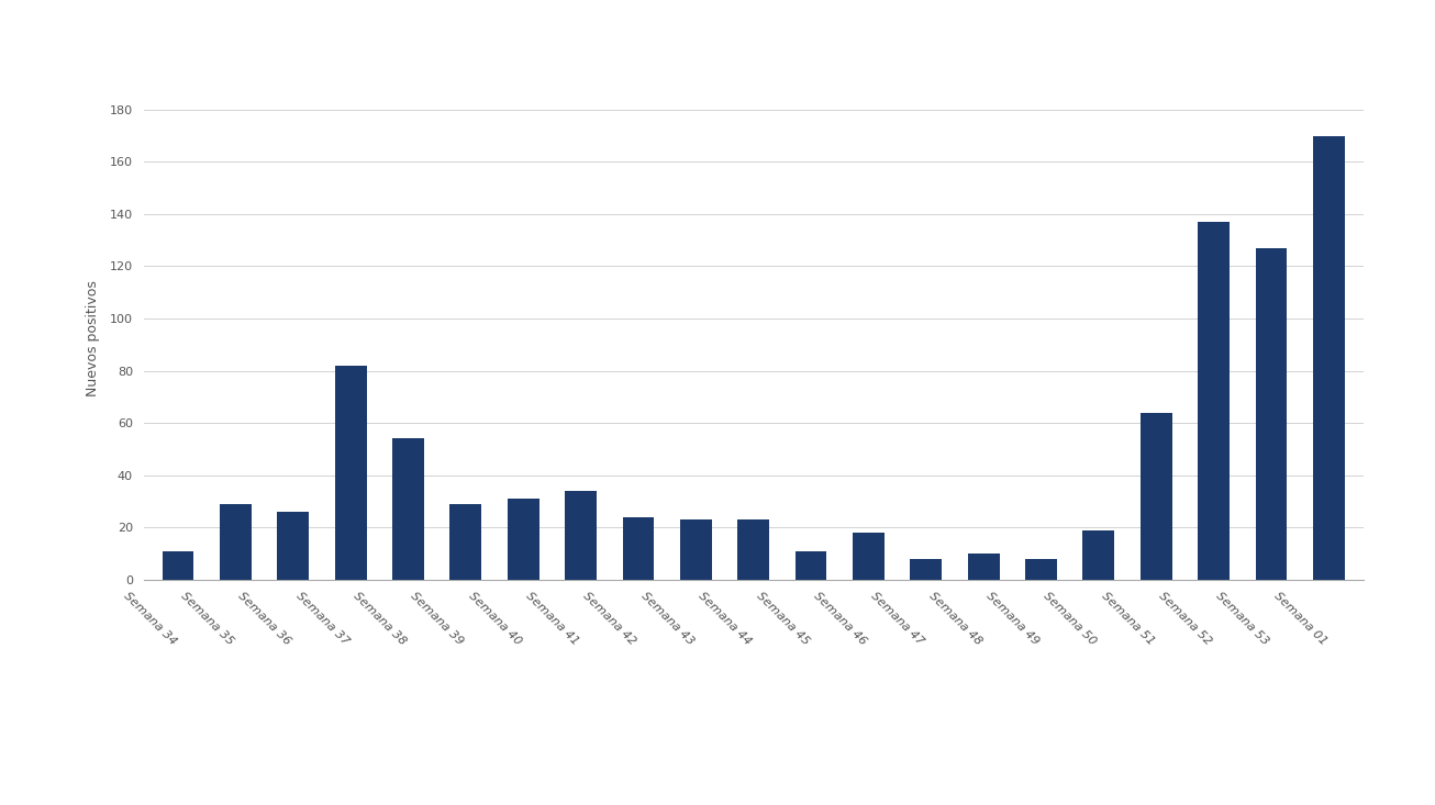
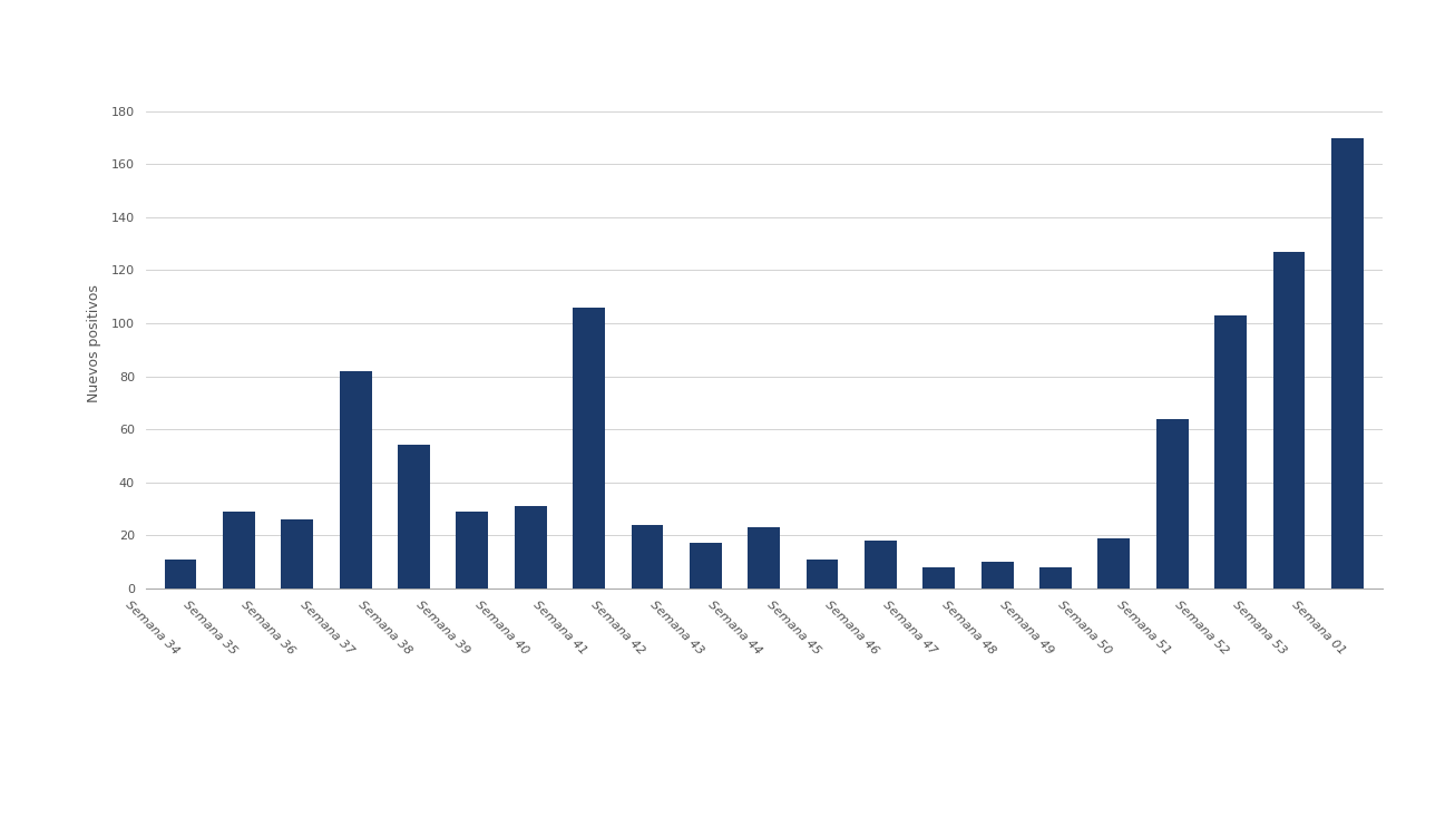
Semana 41: 34 -> 106
Semana 43: 23 -> 17
Semana 52: 137 -> 103
